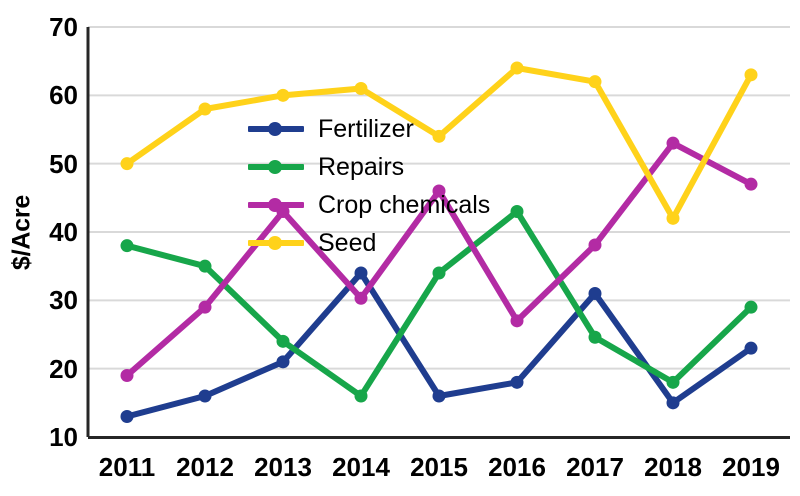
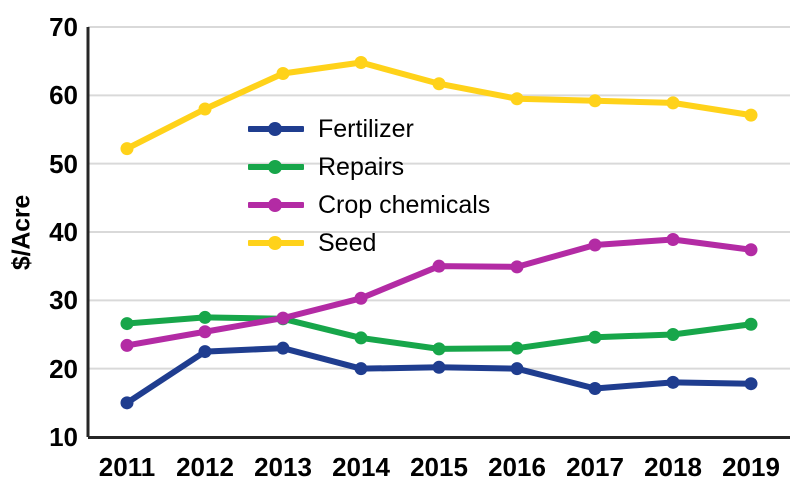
Fertilizer/2011: 13 -> 15
Repairs/2011: 38 -> 27
Crop chemicals/2011: 19 -> 23
Seed/2011: 50 -> 52
Fertilizer/2012: 16 -> 22
Repairs/2012: 35 -> 28
Crop chemicals/2012: 29 -> 25
Fertilizer/2013: 21 -> 23
Repairs/2013: 24 -> 27
Crop chemicals/2013: 43 -> 27
Seed/2013: 60 -> 63
Fertilizer/2014: 34 -> 20
Repairs/2014: 16 -> 24
Seed/2014: 61 -> 65
Fertilizer/2015: 16 -> 20
Repairs/2015: 34 -> 23
Crop chemicals/2015: 46 -> 35
Seed/2015: 54 -> 62
Fertilizer/2016: 18 -> 20
Repairs/2016: 43 -> 23
Crop chemicals/2016: 27 -> 35
Seed/2016: 64 -> 60
Fertilizer/2017: 31 -> 17
Seed/2017: 62 -> 59
Fertilizer/2018: 15 -> 18
Repairs/2018: 18 -> 25
Crop chemicals/2018: 53 -> 39
Seed/2018: 42 -> 59
Fertilizer/2019: 23 -> 18
Repairs/2019: 29 -> 26
Crop chemicals/2019: 47 -> 37
Seed/2019: 63 -> 57
